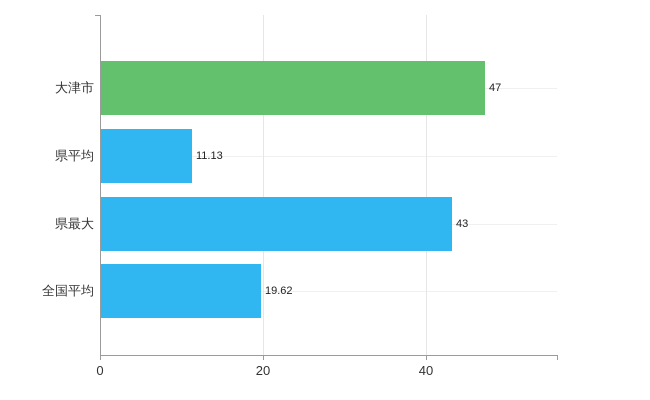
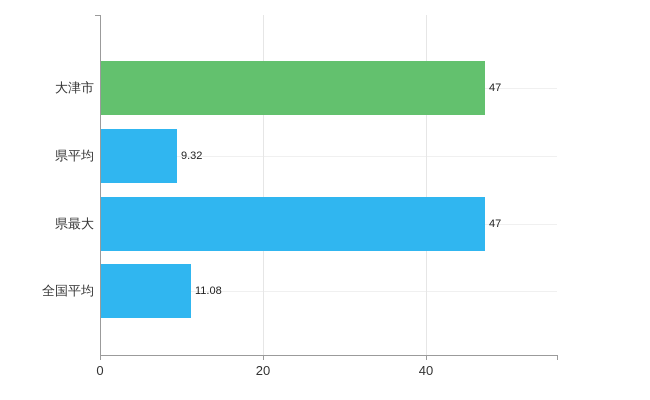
県平均: 11.13 -> 9.32
県最大: 43 -> 47
全国平均: 19.62 -> 11.08
